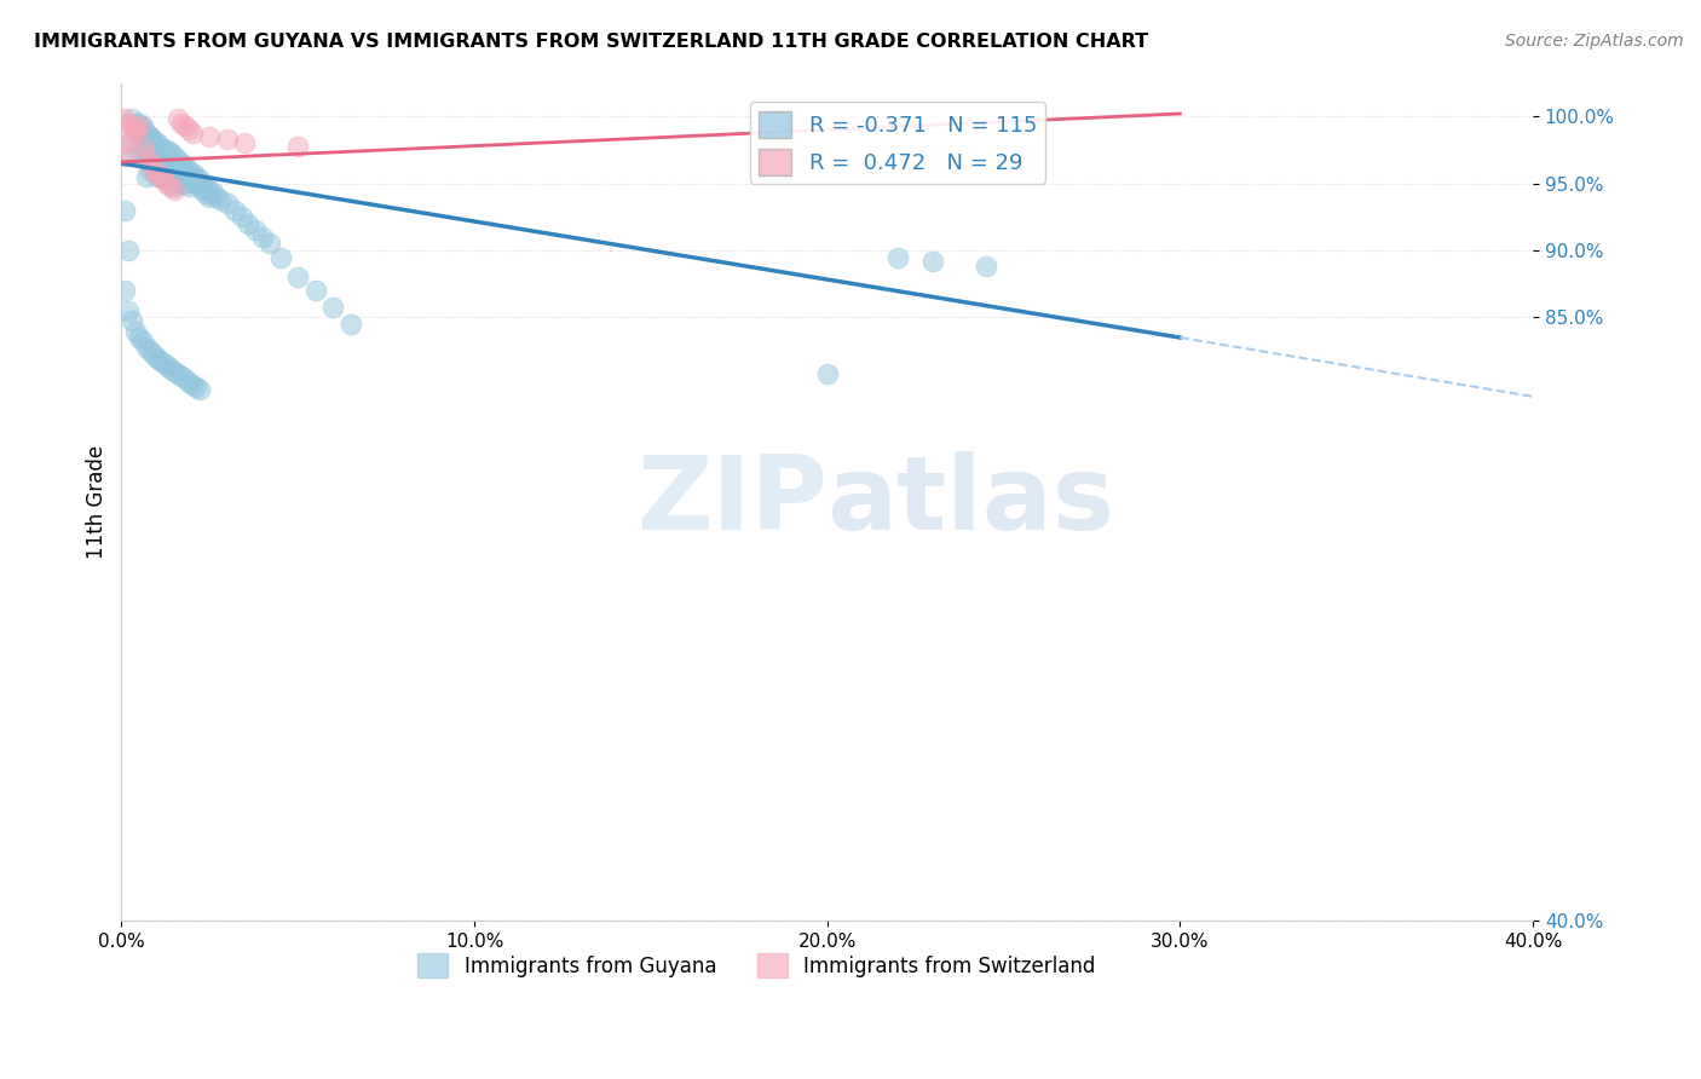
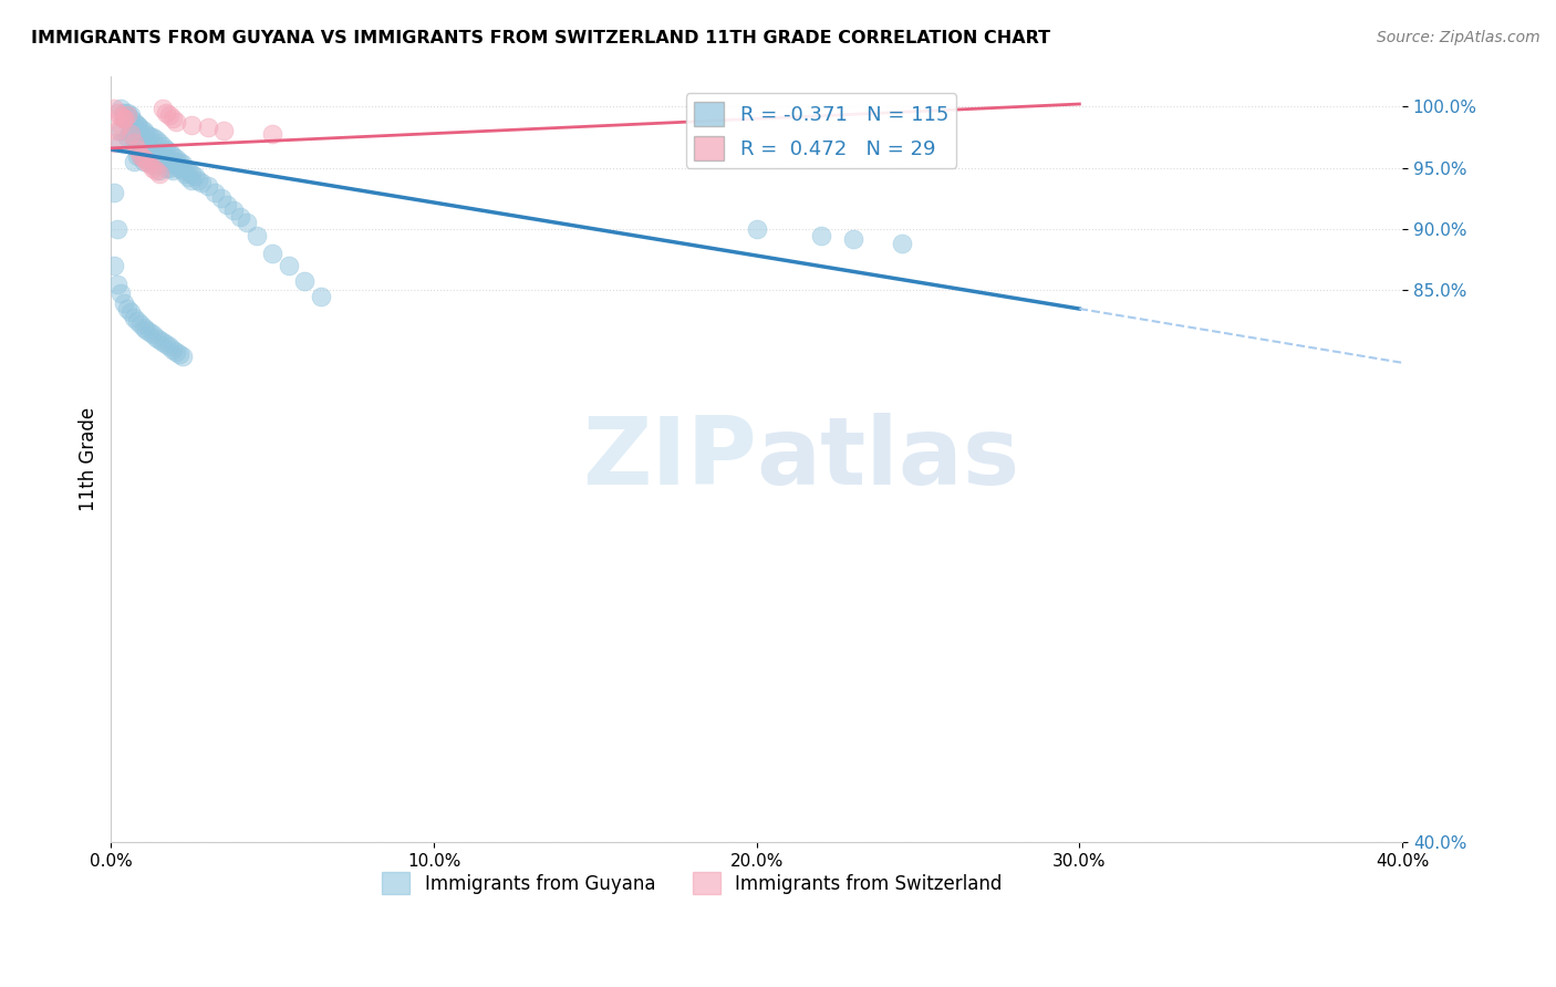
Immigrants from Guyana/20.0%: 80.8% -> 90.0%
